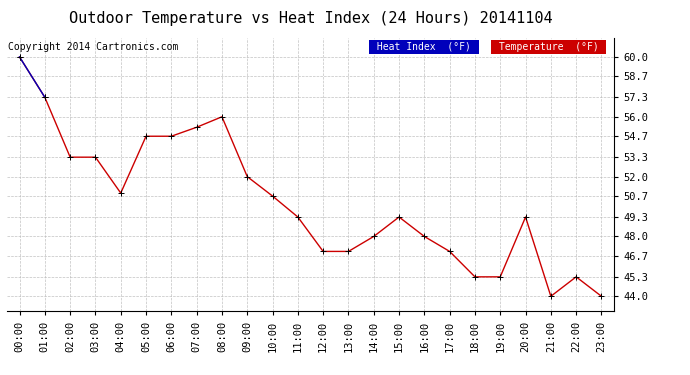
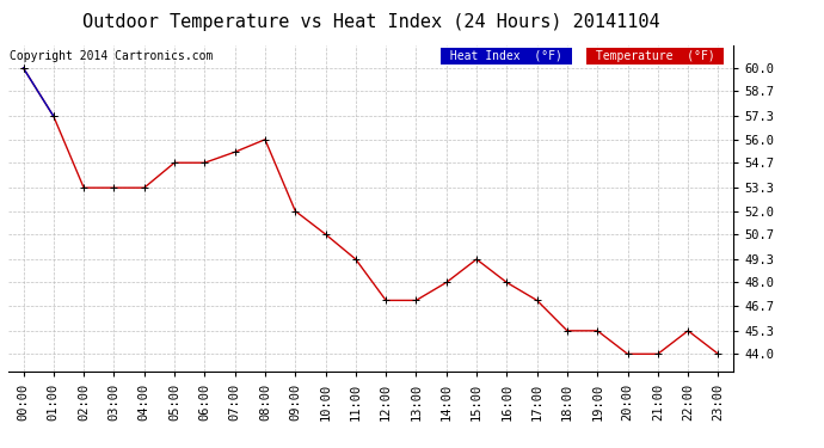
04:00: 50.9 -> 53.3
20:00: 49.3 -> 44.0
